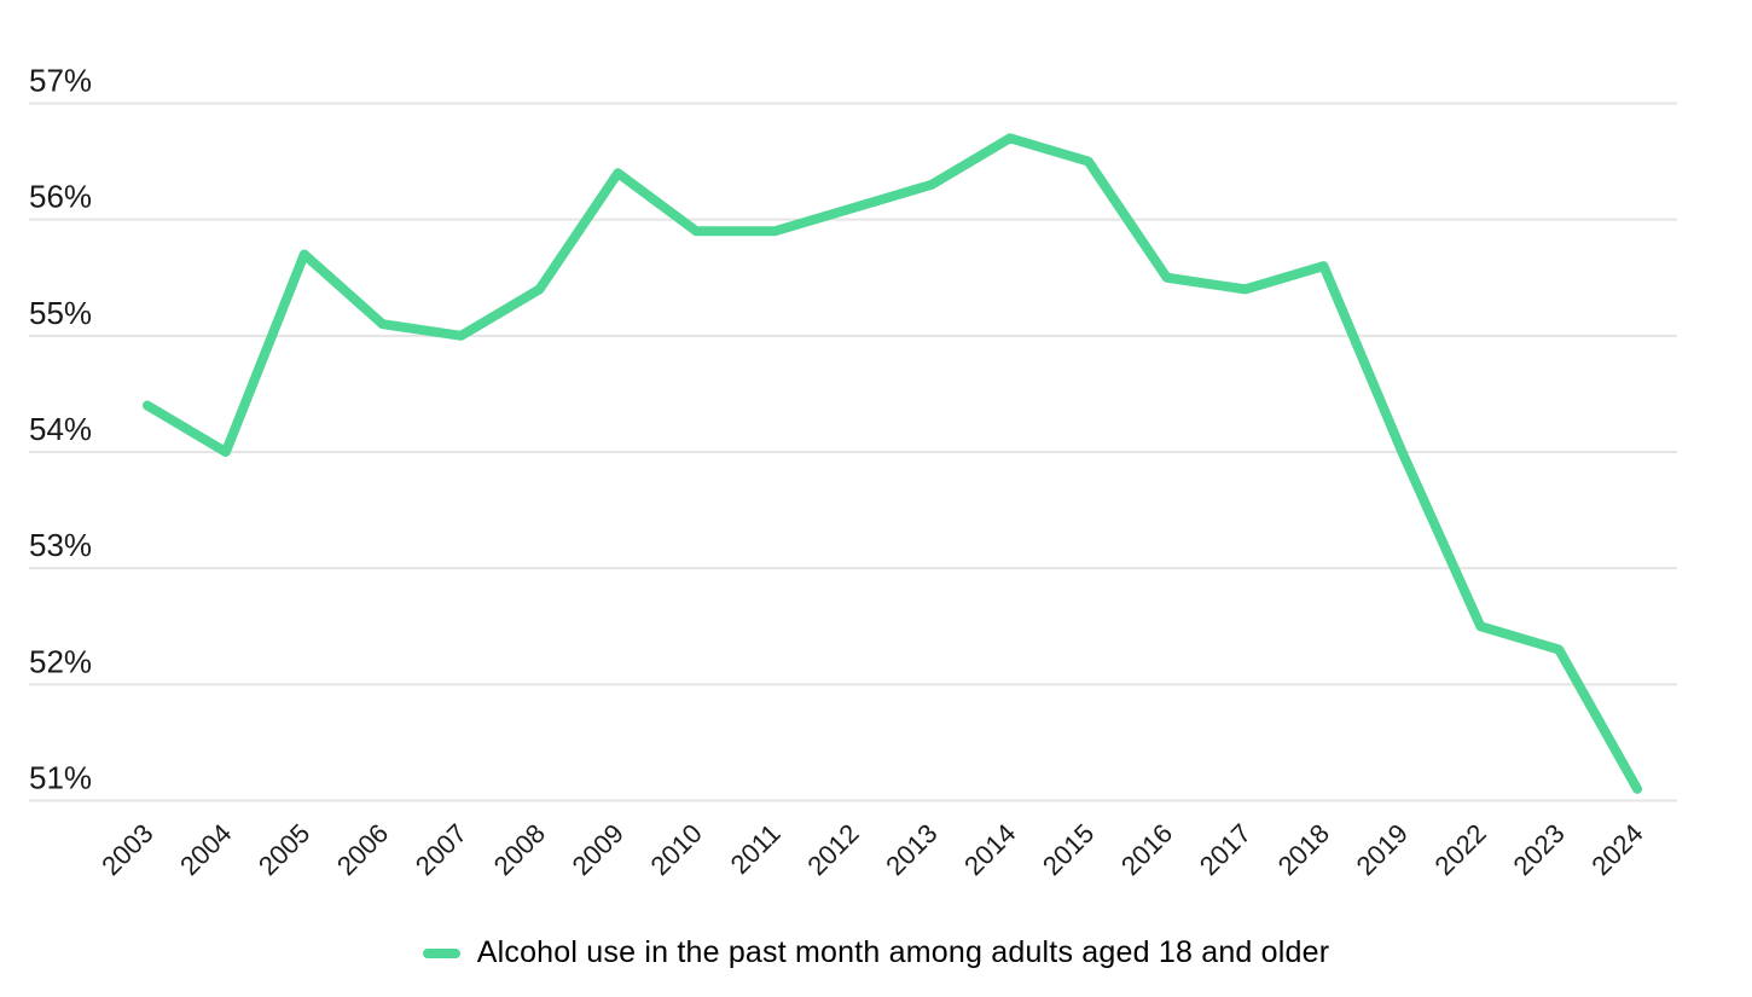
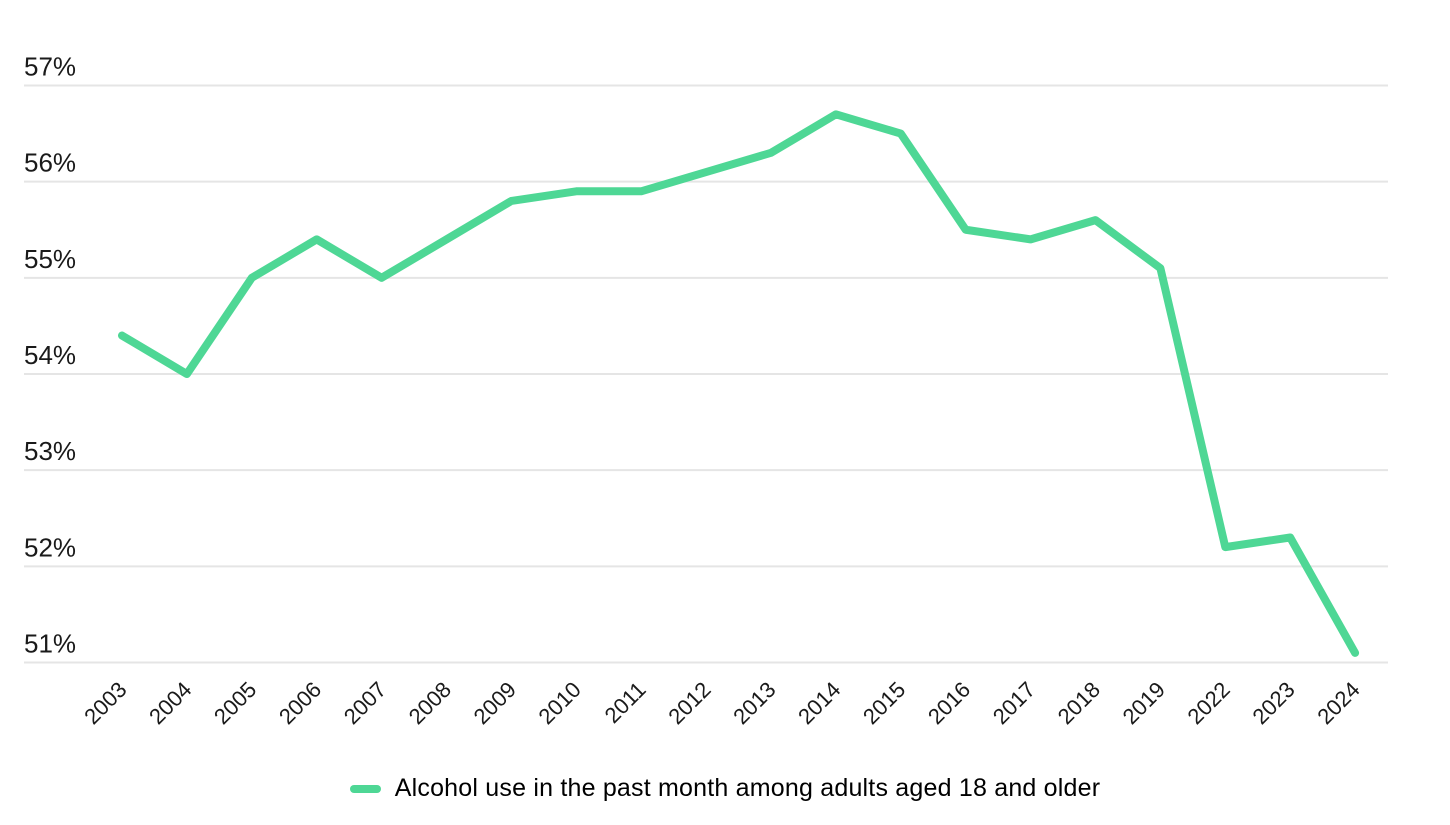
2005: 55.7% -> 55.0%
2006: 55.1% -> 55.4%
2009: 56.4% -> 55.8%
2019: 54.0% -> 55.1%
2022: 52.5% -> 52.2%
